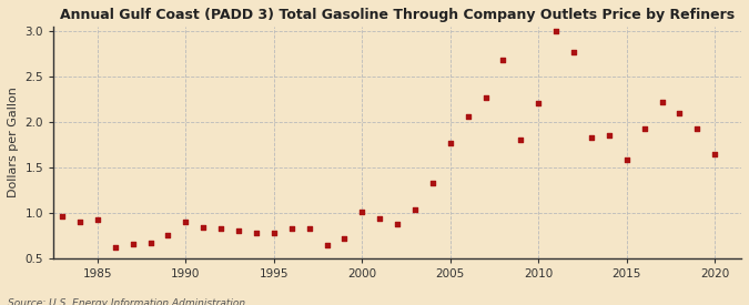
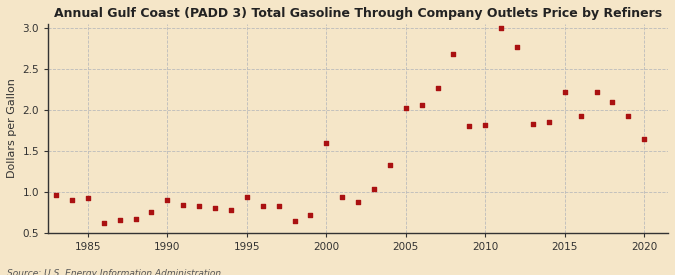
1995: 0.78 -> 0.94
2000: 1.01 -> 1.60
2005: 1.77 -> 2.02
2010: 2.20 -> 1.82
2015: 1.58 -> 2.22
